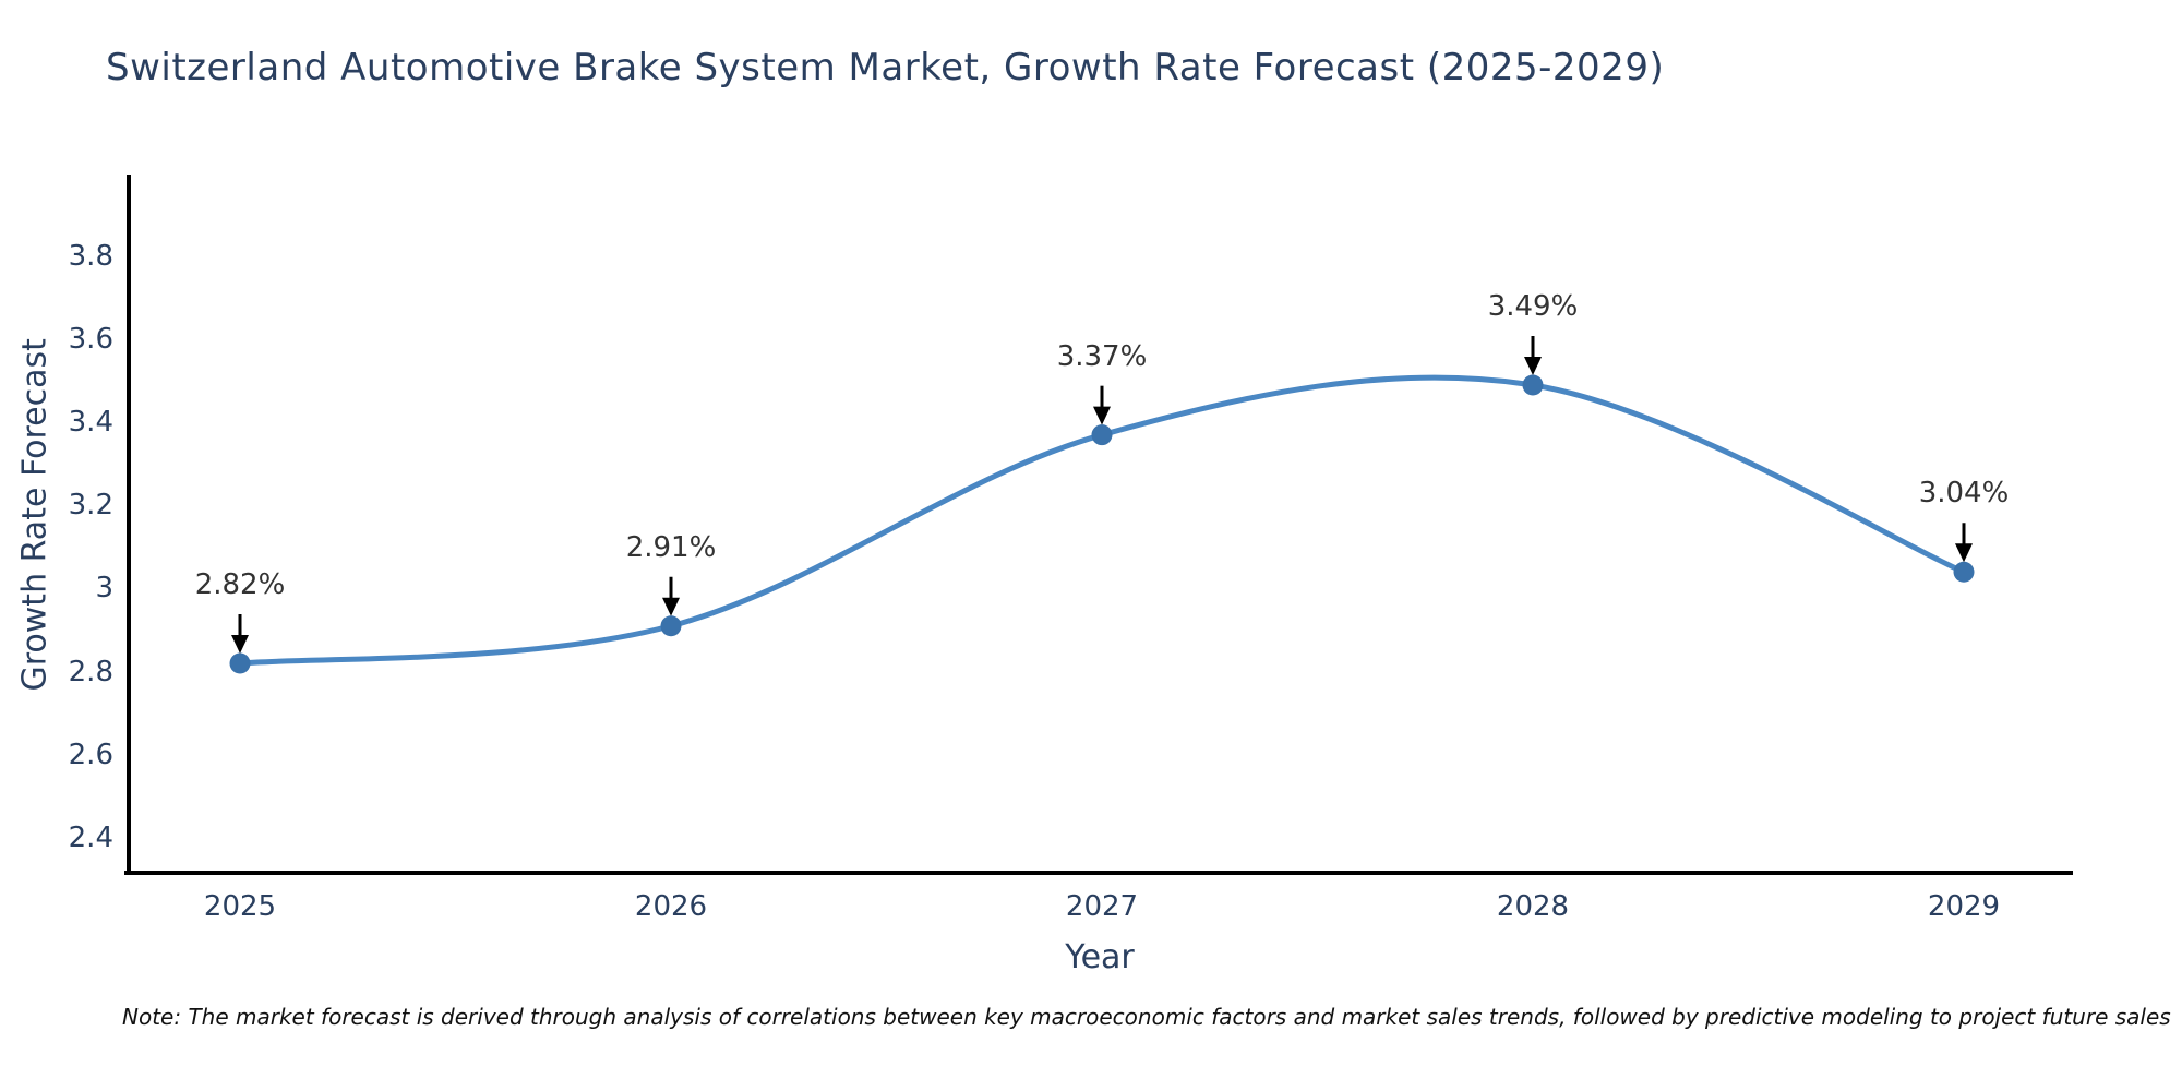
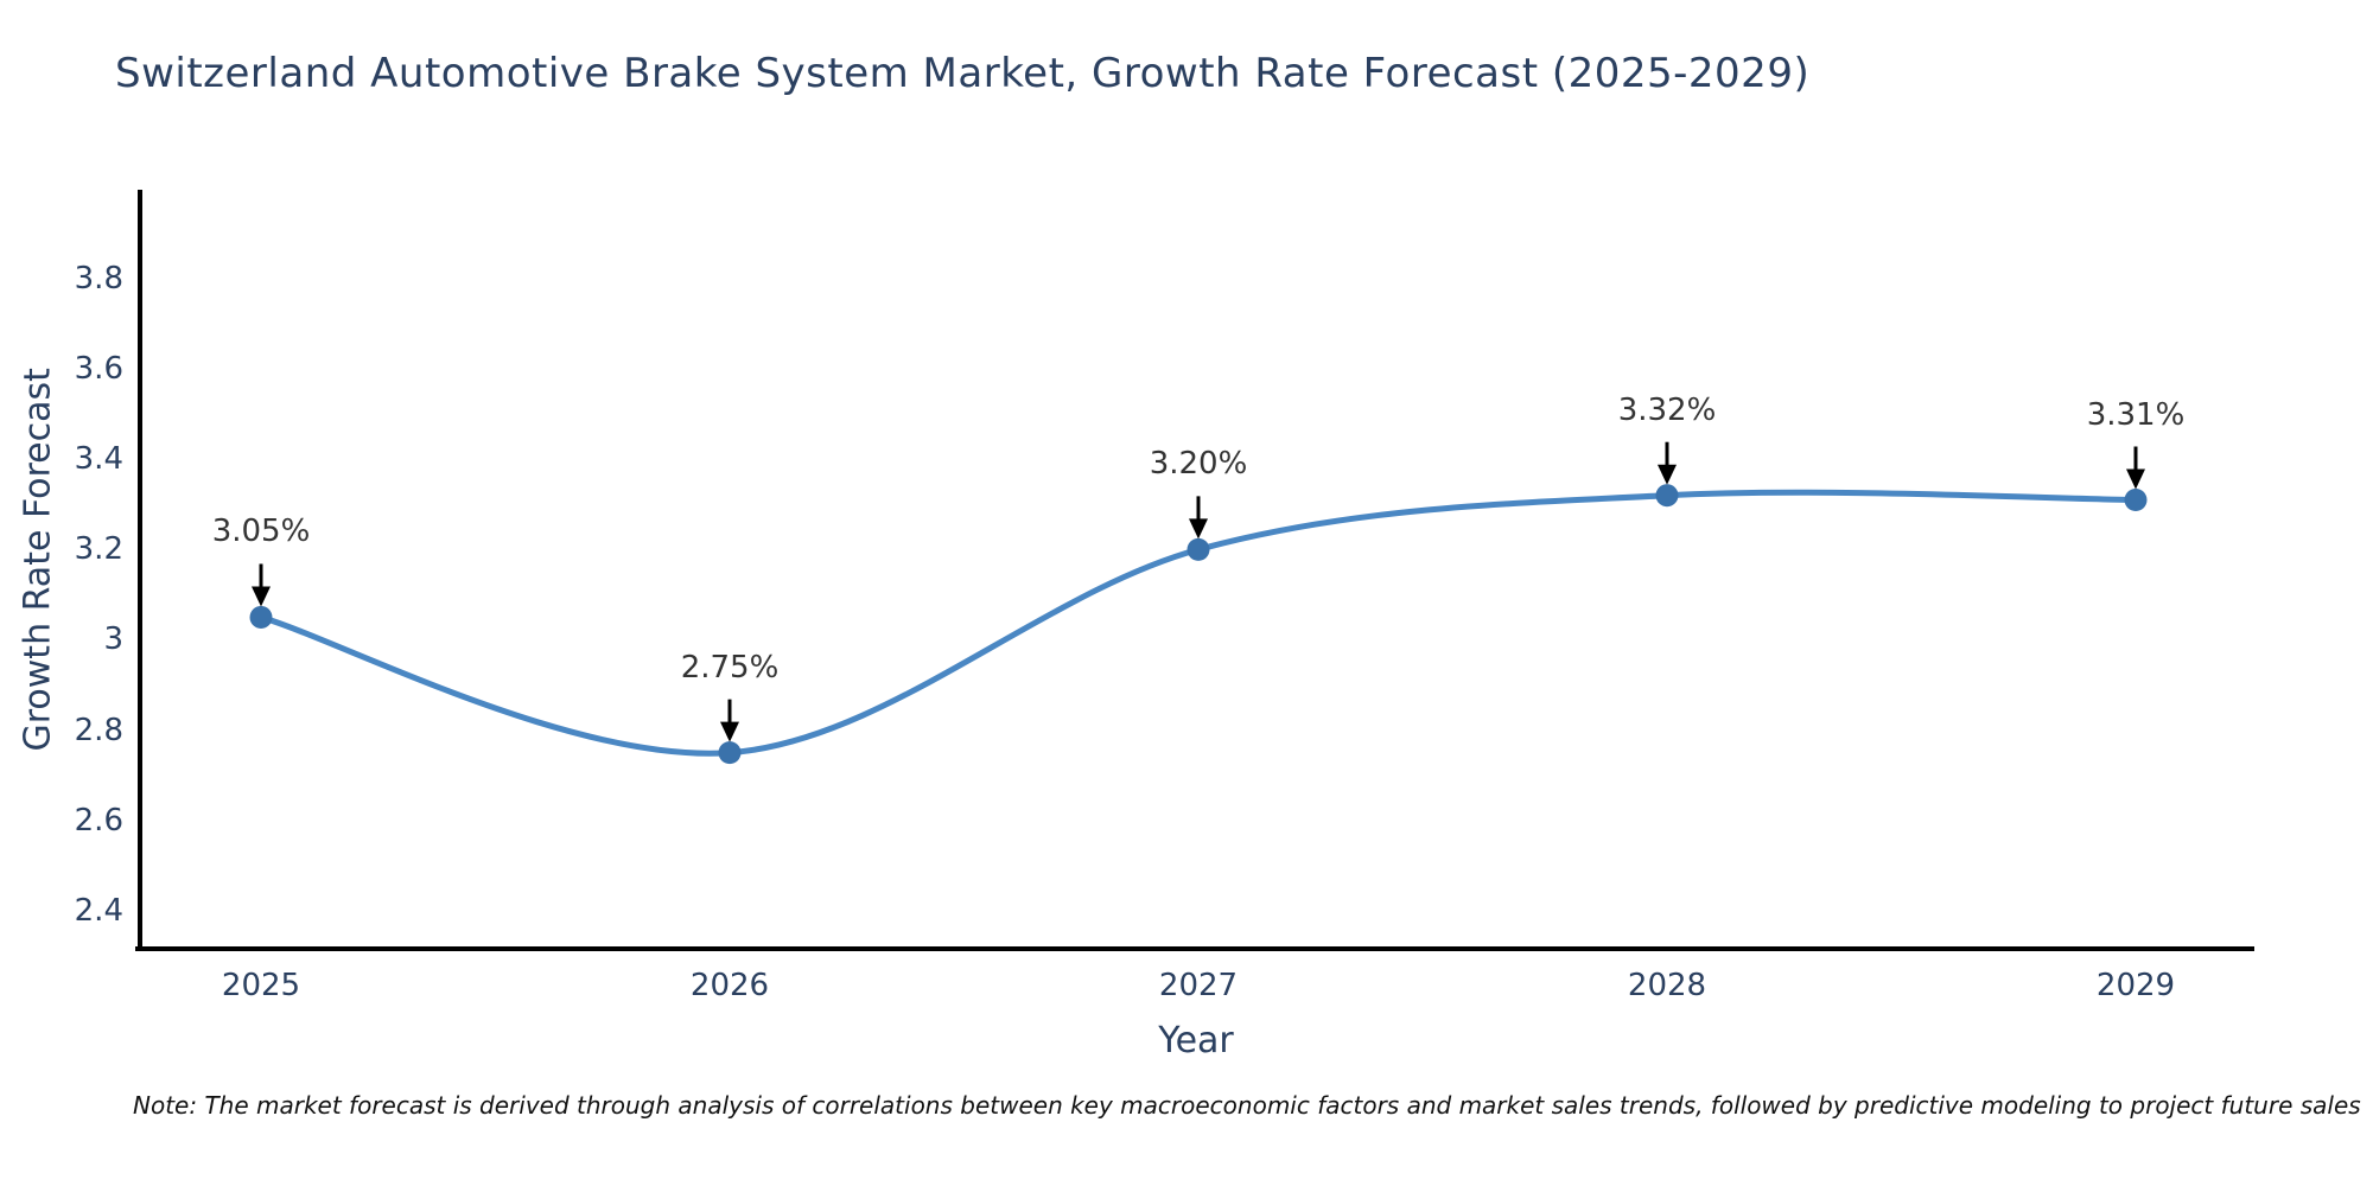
2025: 2.82% -> 3.05%
2026: 2.91% -> 2.75%
2027: 3.37% -> 3.20%
2028: 3.49% -> 3.32%
2029: 3.04% -> 3.31%
